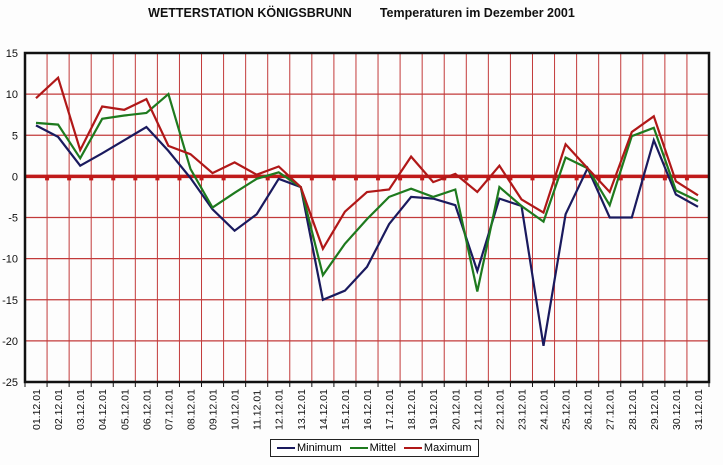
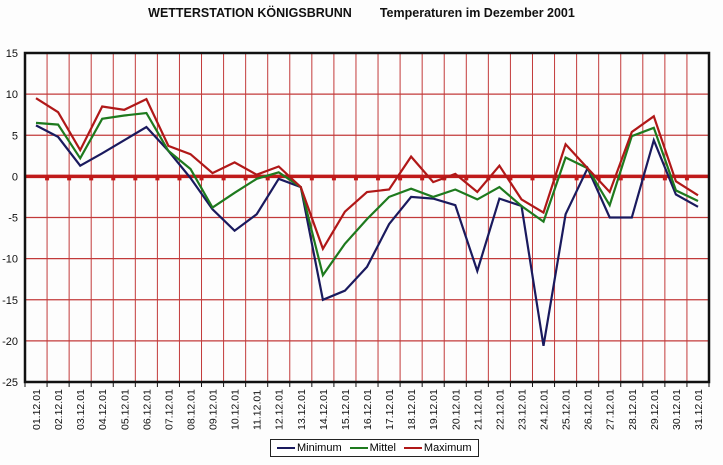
Maximum/02.12.01: 12 -> 8
Mittel/07.12.01: 10 -> 3
Mittel/21.12.01: -14 -> -3
